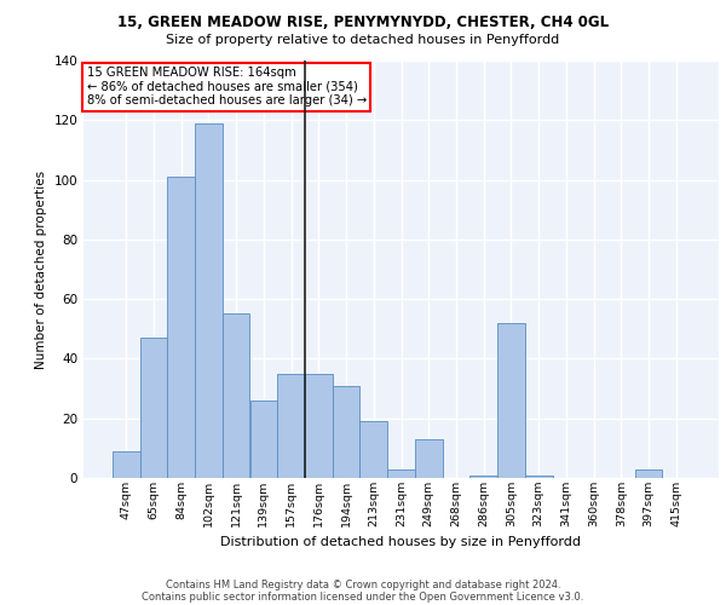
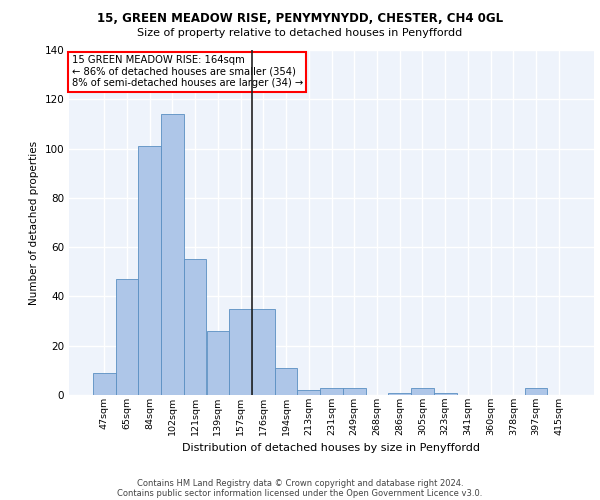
102sqm: 119 -> 114
194sqm: 31 -> 11
213sqm: 19 -> 2
249sqm: 13 -> 3
305sqm: 52 -> 3
